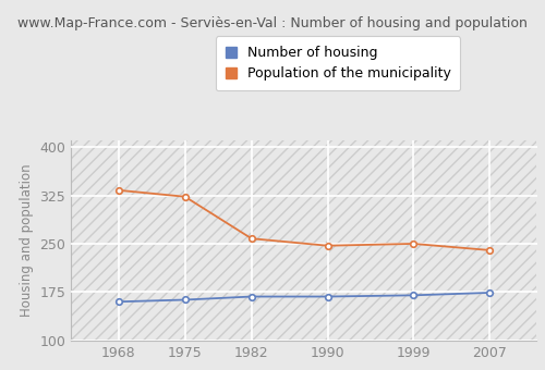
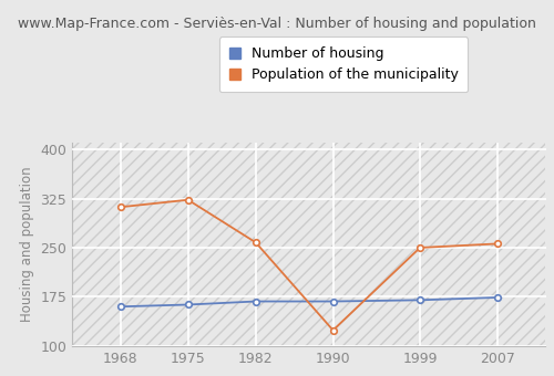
Population of the municipality/1968: 333 -> 312
Population of the municipality/1990: 247 -> 124
Population of the municipality/2007: 240 -> 256
